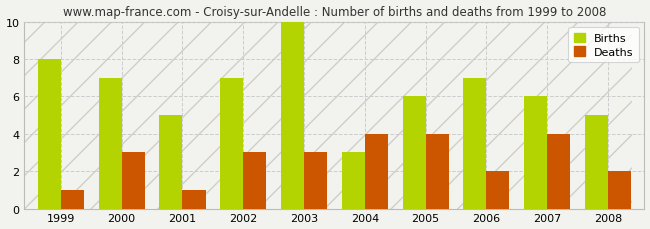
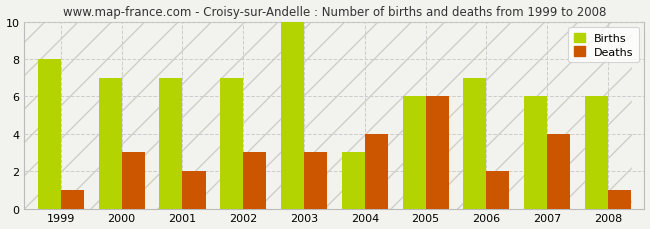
Births/2001: 5 -> 7
Deaths/2001: 1 -> 2
Deaths/2005: 4 -> 6
Births/2008: 5 -> 6
Deaths/2008: 2 -> 1
